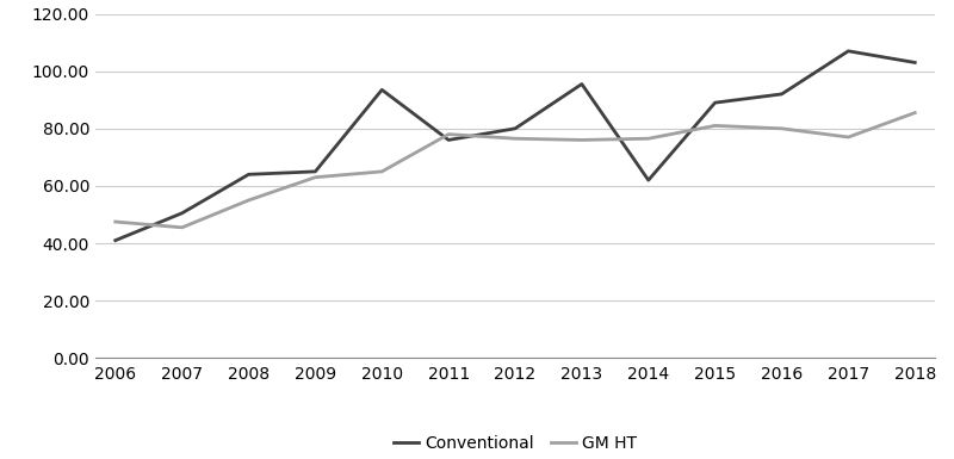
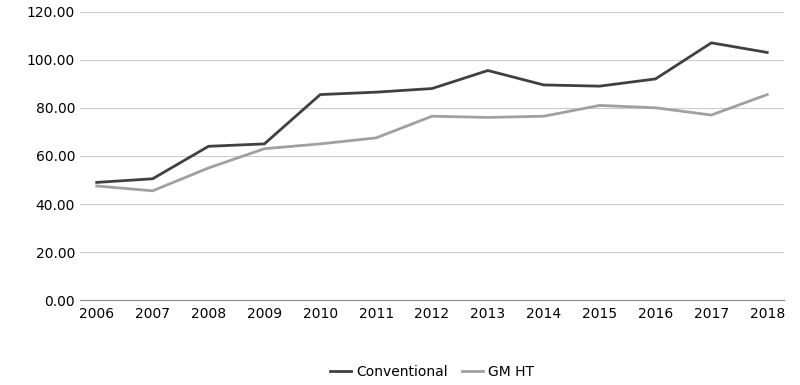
Conventional/2006: 41.0 -> 49.0
Conventional/2010: 93.5 -> 85.5
Conventional/2011: 76.0 -> 86.5
GM HT/2011: 78.0 -> 67.5
Conventional/2012: 80.0 -> 88.0
Conventional/2014: 62.0 -> 89.5
